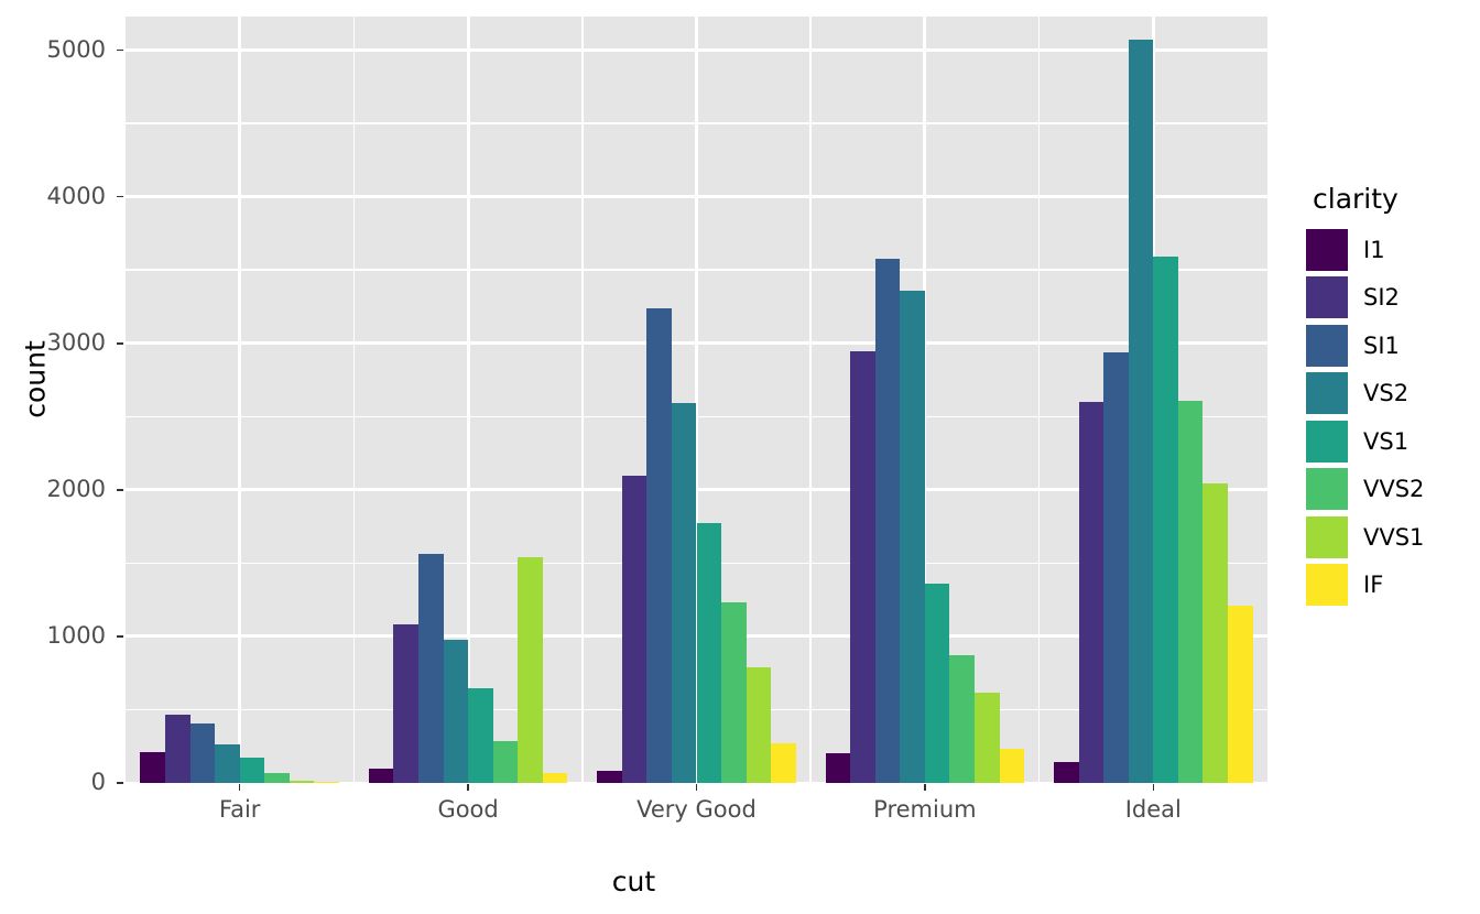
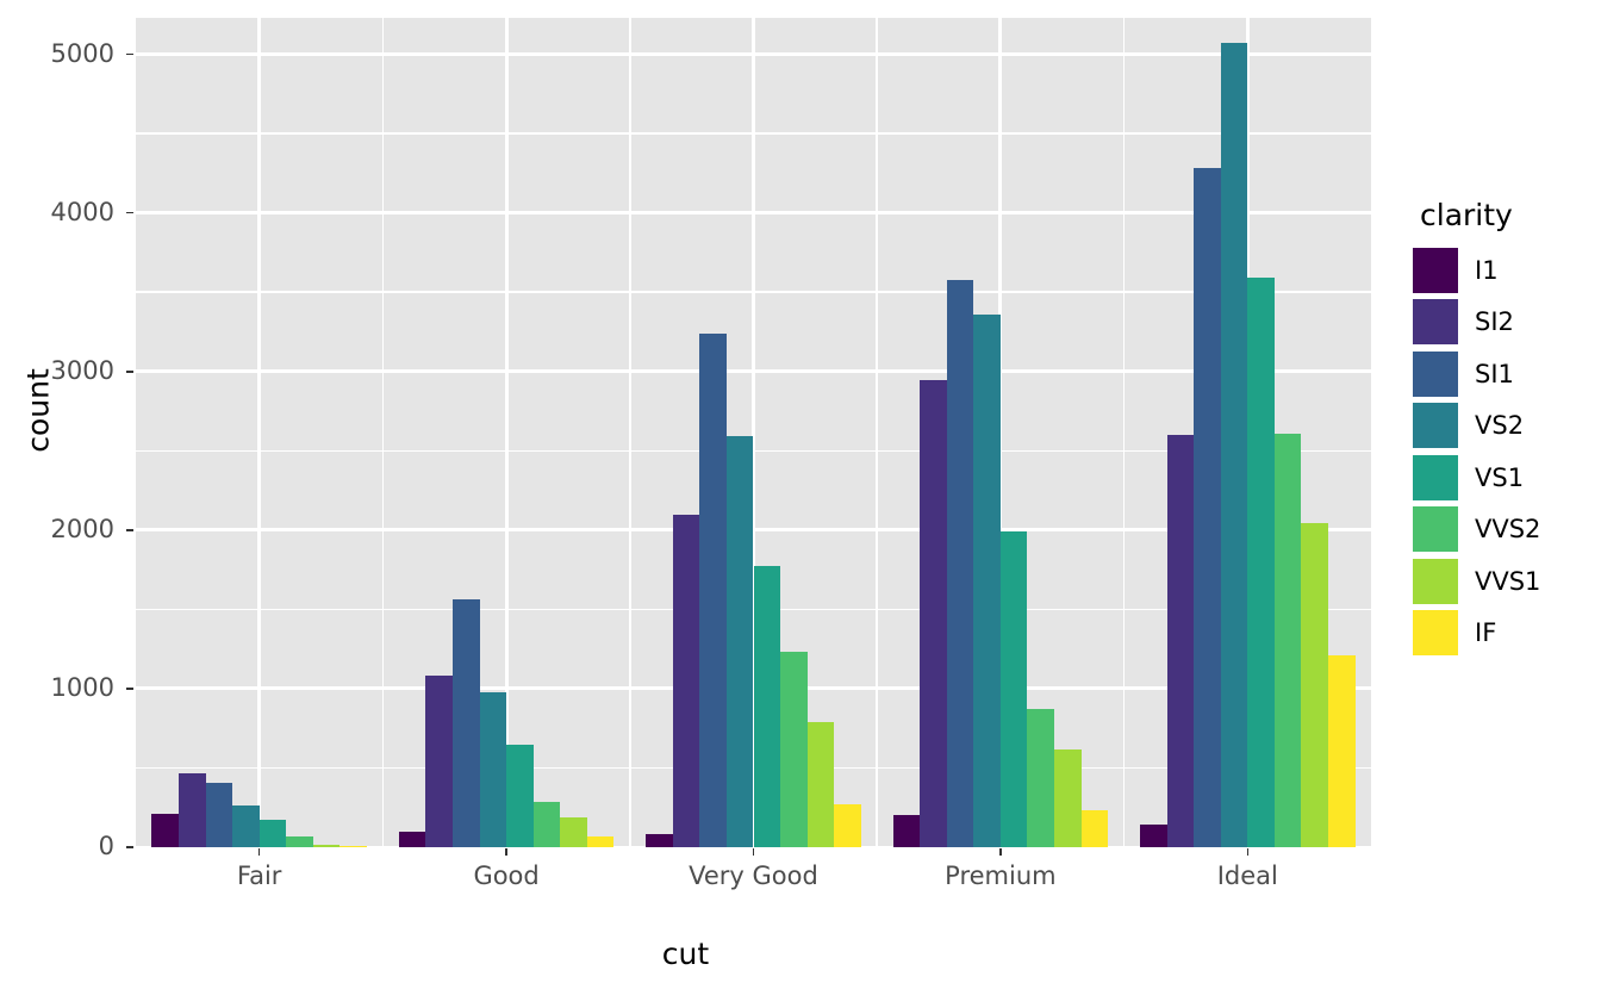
VVS1/Good: 1540 -> 190
VS1/Premium: 1360 -> 1990
SI1/Ideal: 2940 -> 4280
